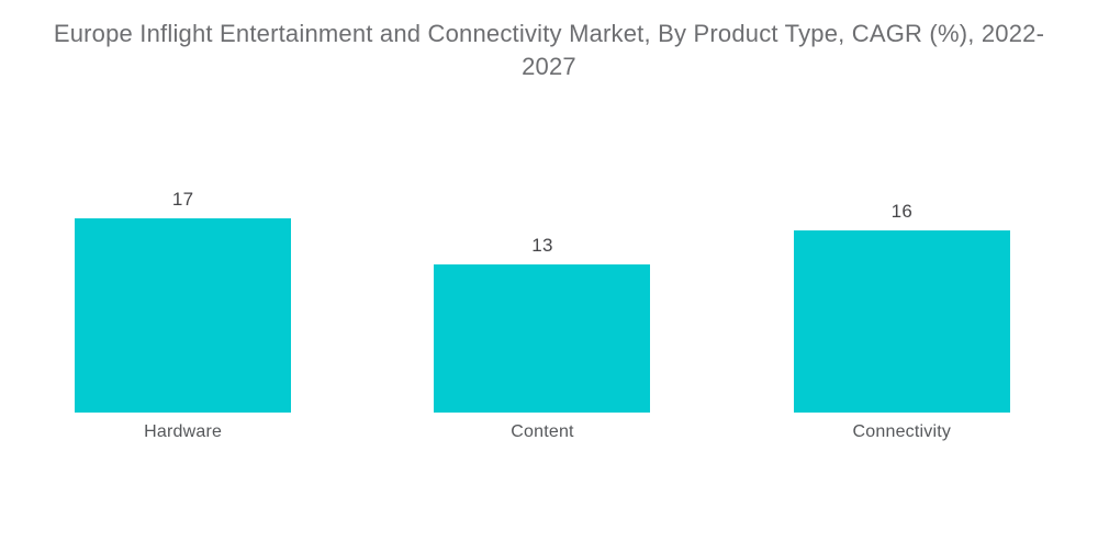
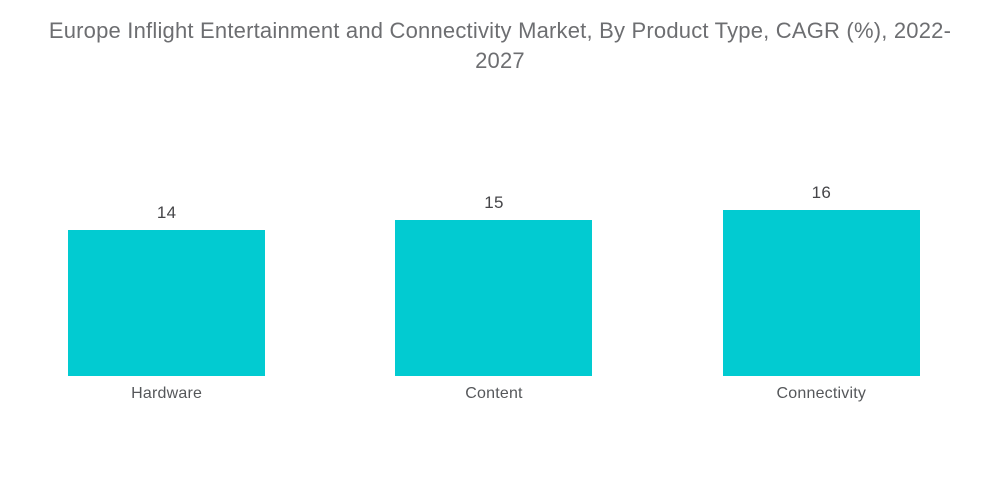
Hardware: 17 -> 14
Content: 13 -> 15
